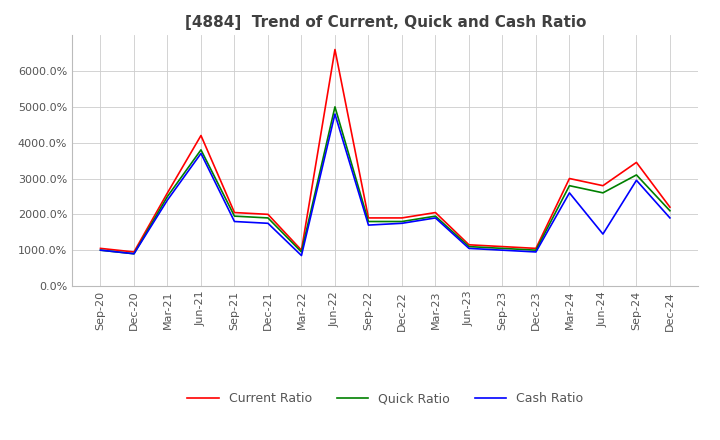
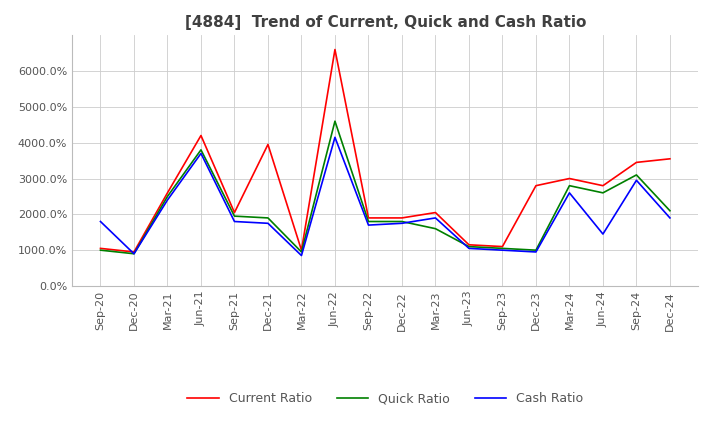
Cash Ratio/Sep-20: 1000% -> 1800%
Current Ratio/Dec-21: 2000% -> 3950%
Quick Ratio/Jun-22: 5000% -> 4600%
Cash Ratio/Jun-22: 4800% -> 4150%
Quick Ratio/Mar-23: 1950% -> 1600%
Current Ratio/Dec-23: 1050% -> 2800%
Current Ratio/Dec-24: 2200% -> 3550%
